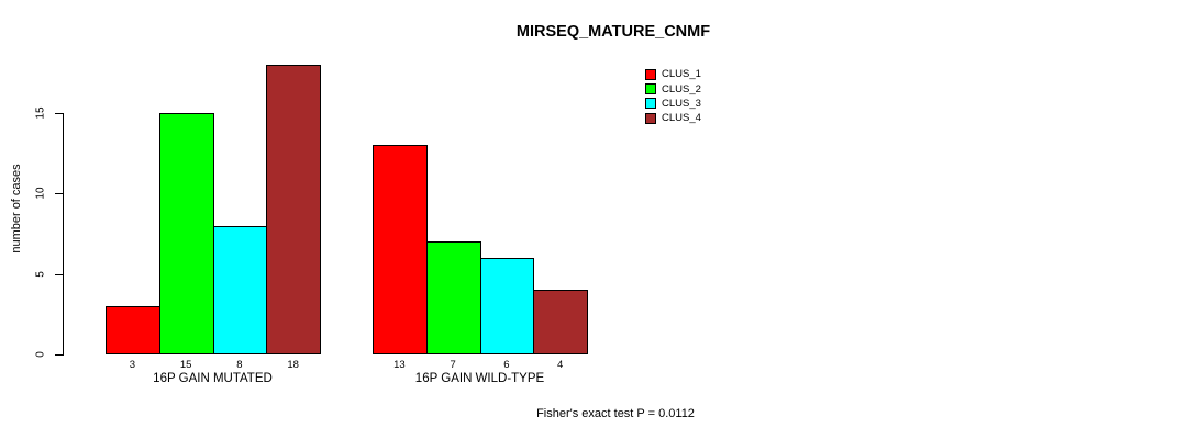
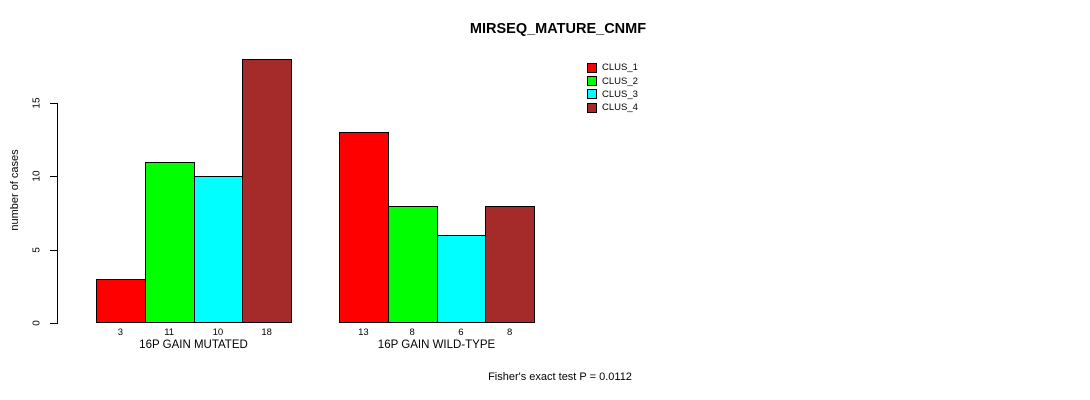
CLUS_2/16P GAIN MUTATED: 15 -> 11
CLUS_3/16P GAIN MUTATED: 8 -> 10
CLUS_2/16P GAIN WILD-TYPE: 7 -> 8
CLUS_4/16P GAIN WILD-TYPE: 4 -> 8
